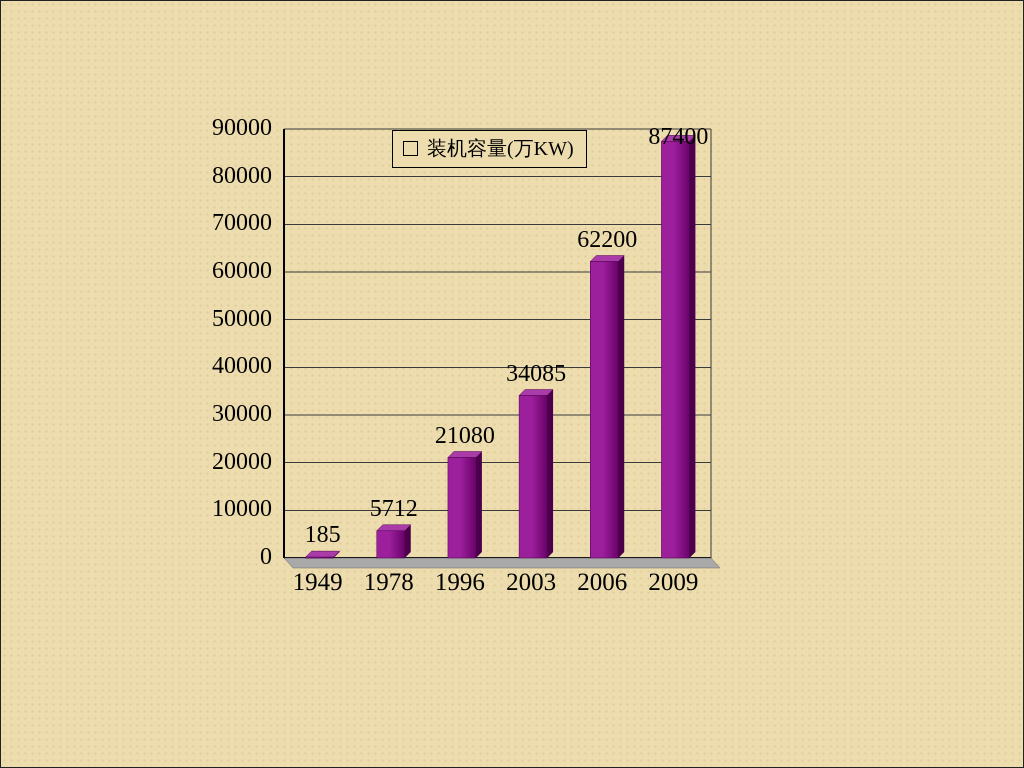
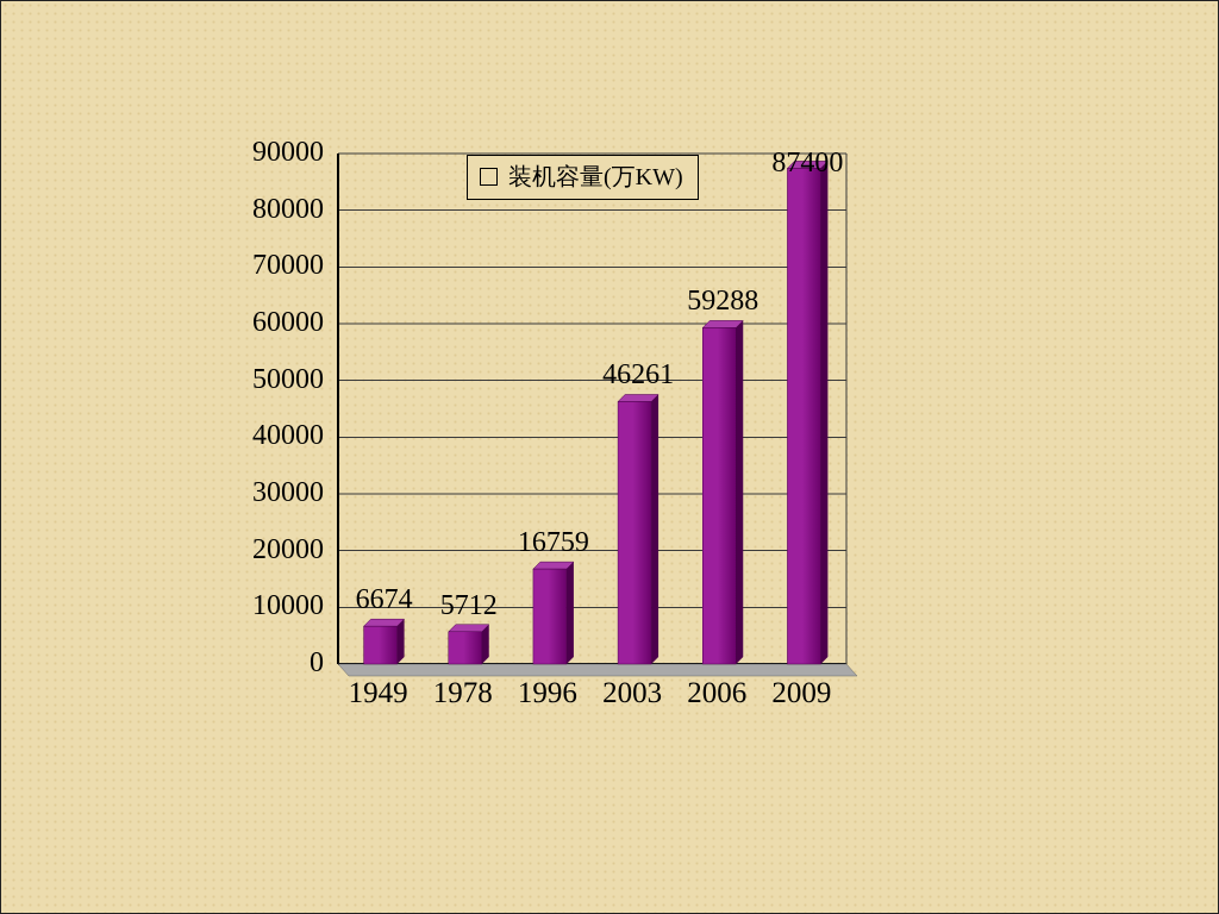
1949: 185 -> 6674
1996: 21080 -> 16759
2003: 34085 -> 46261
2006: 62200 -> 59288
